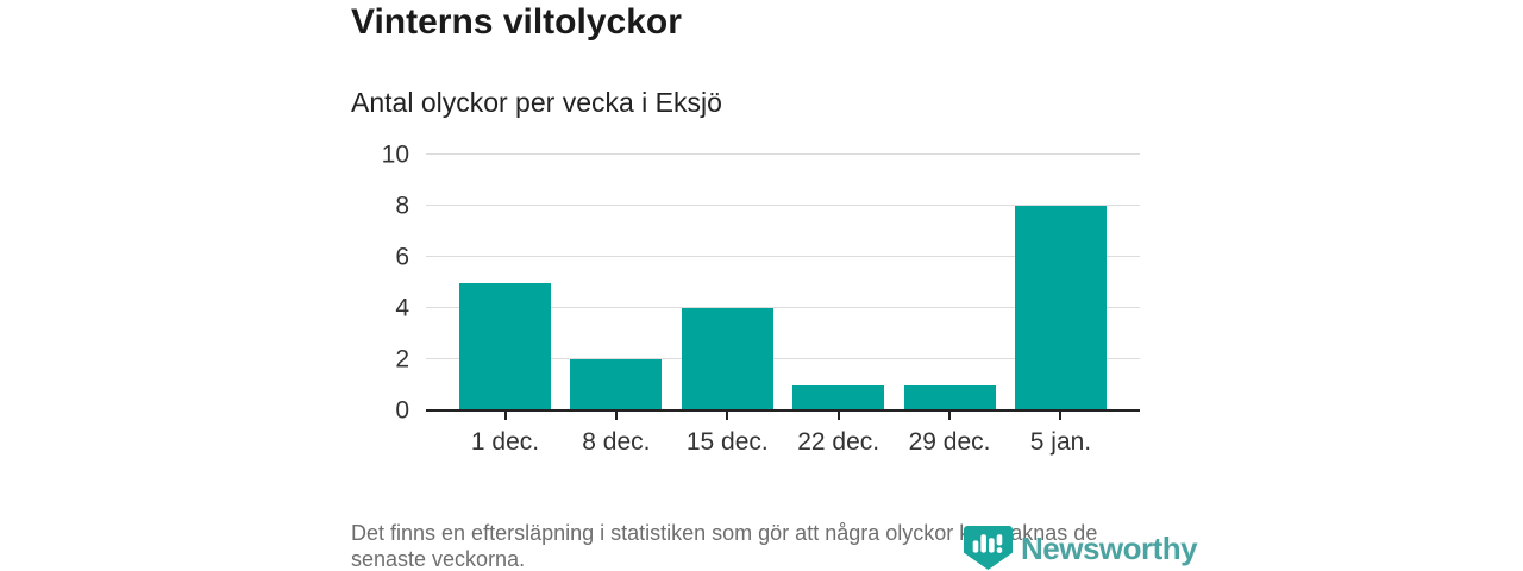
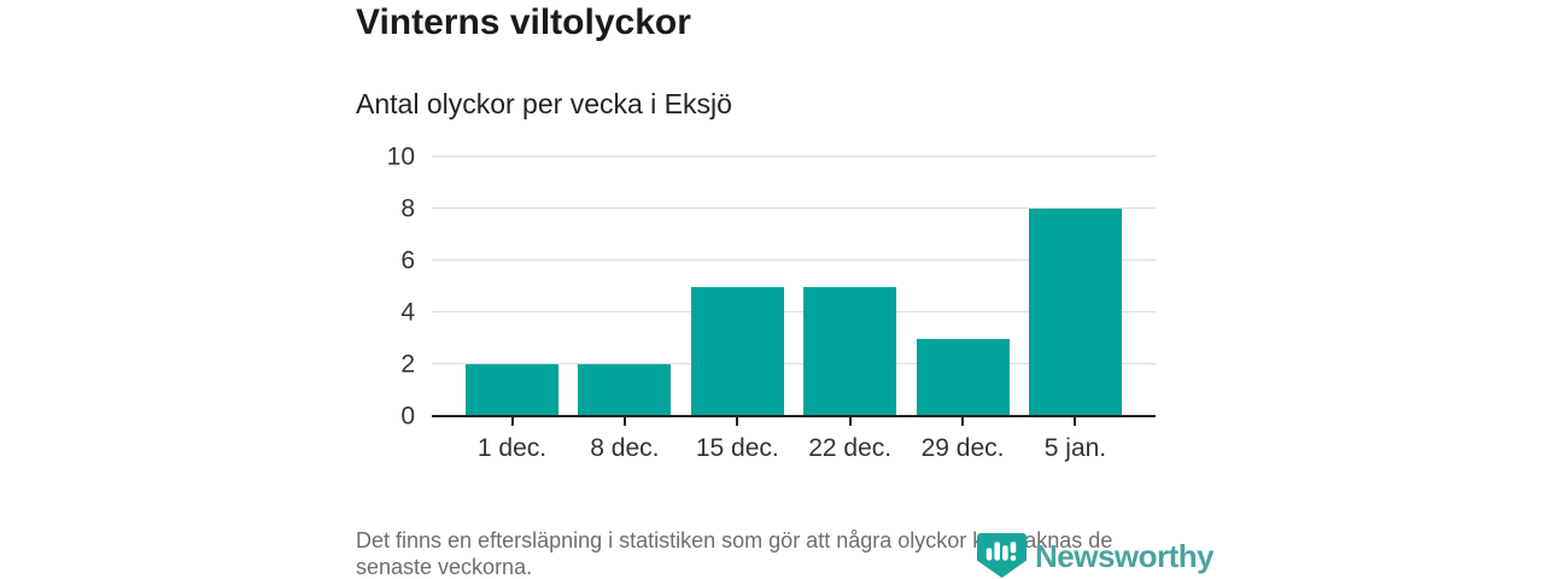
1 dec.: 5 -> 2
15 dec.: 4 -> 5
22 dec.: 1 -> 5
29 dec.: 1 -> 3
